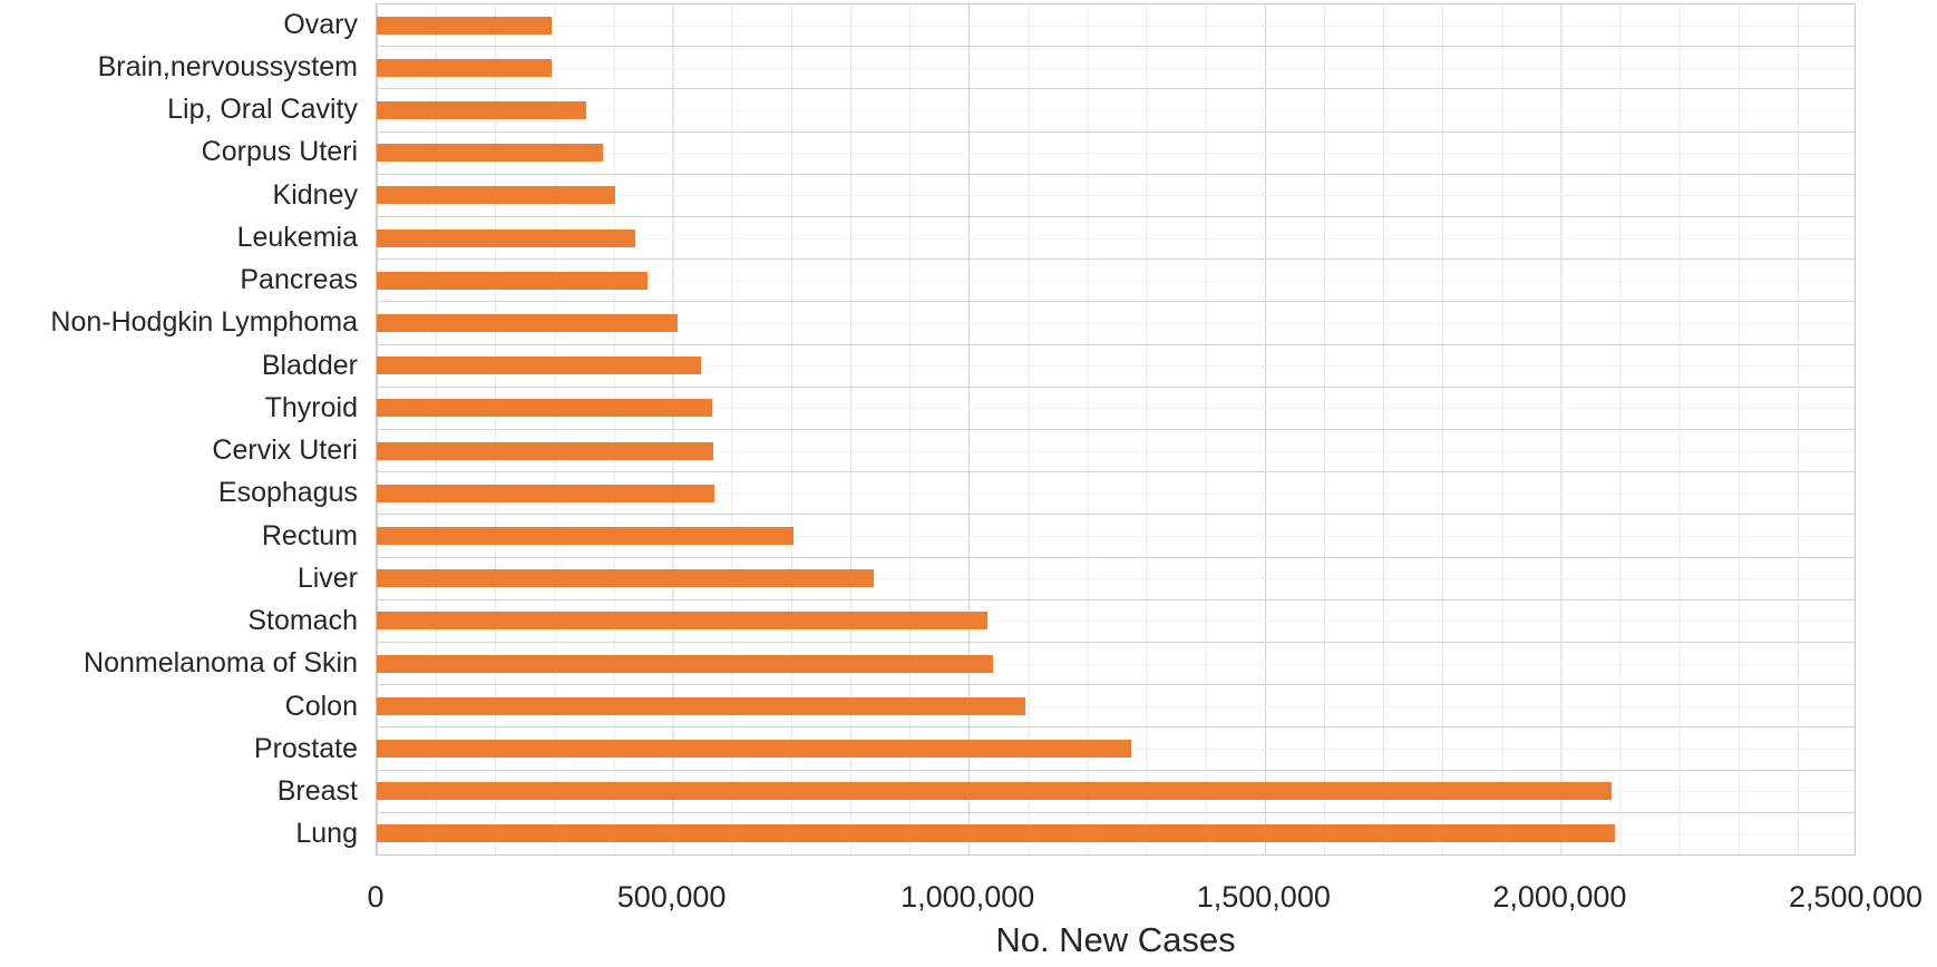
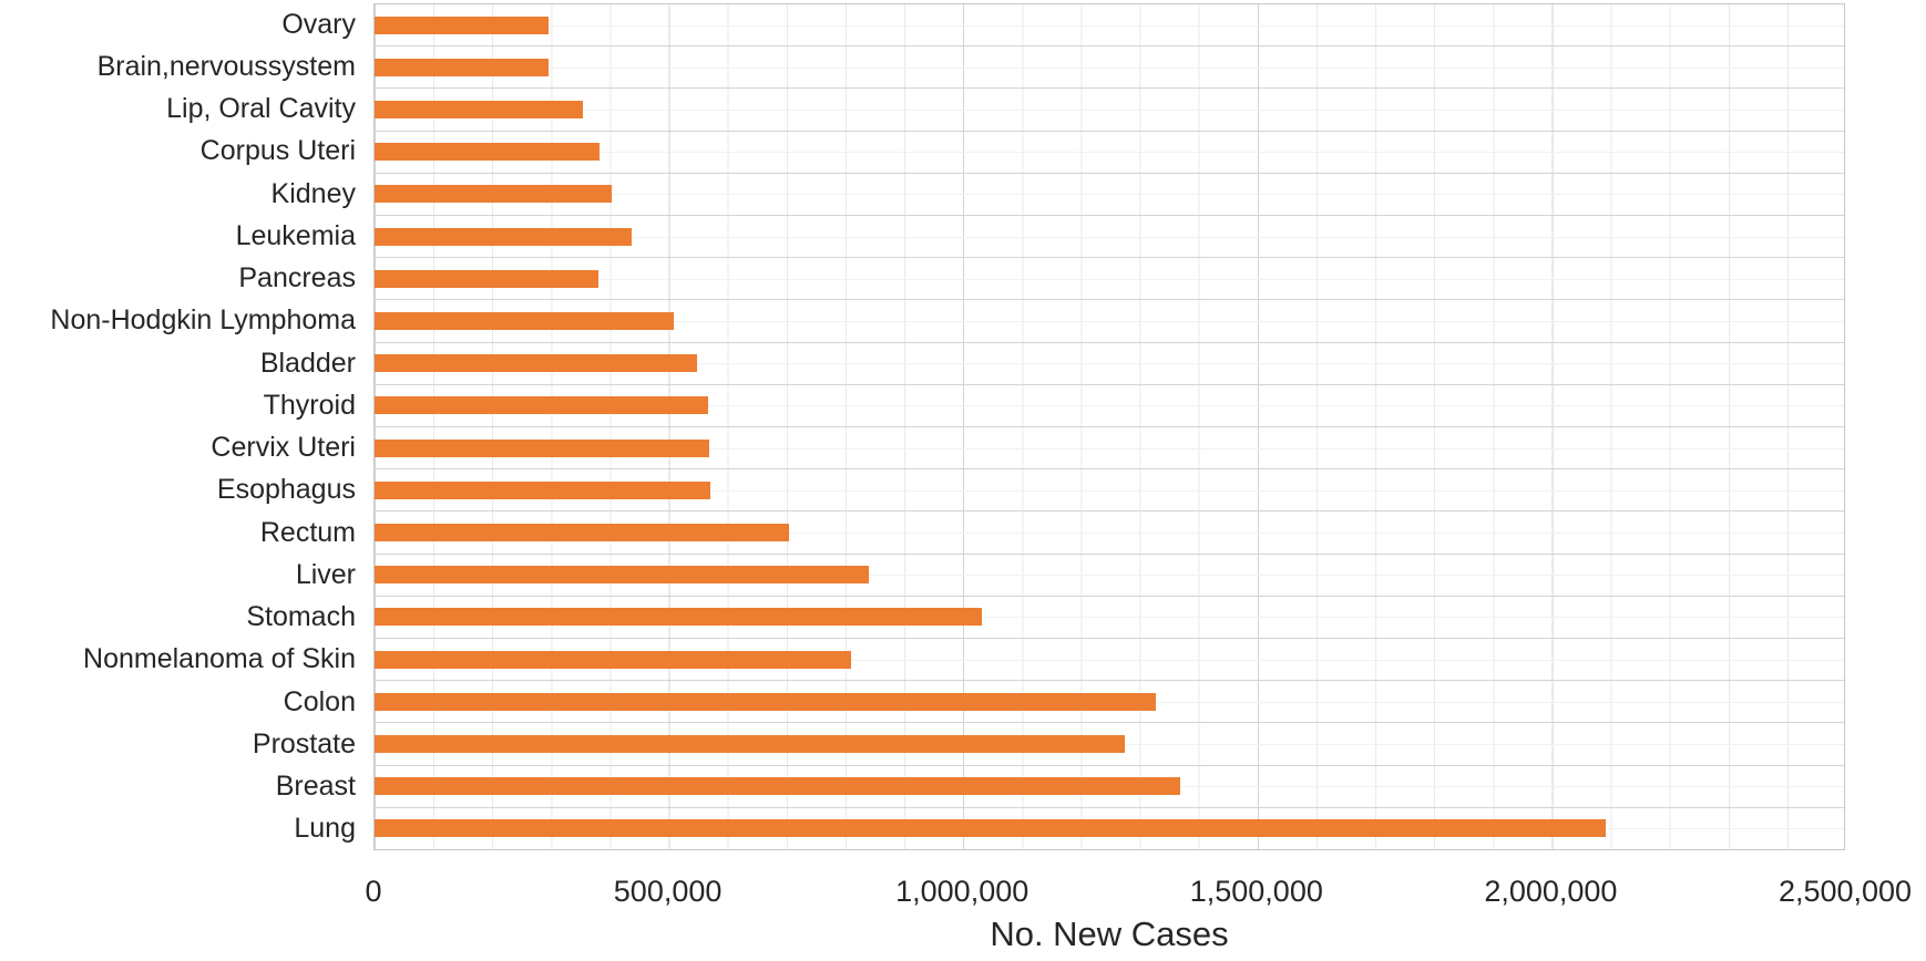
Pancreas: 460000 -> 380000
Nonmelanoma of Skin: 1040000 -> 810000
Colon: 1100000 -> 1330000
Breast: 2090000 -> 1370000
